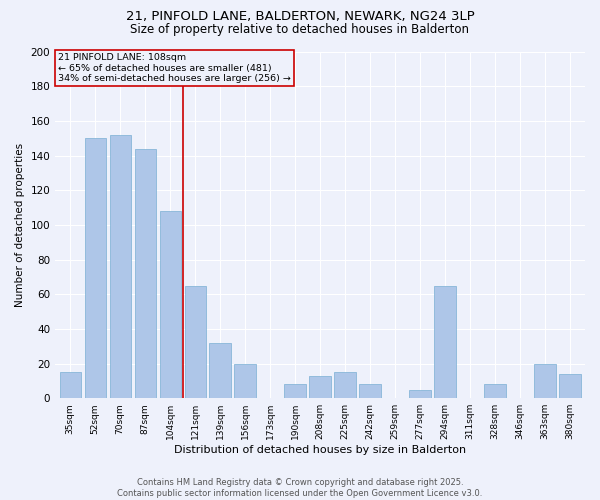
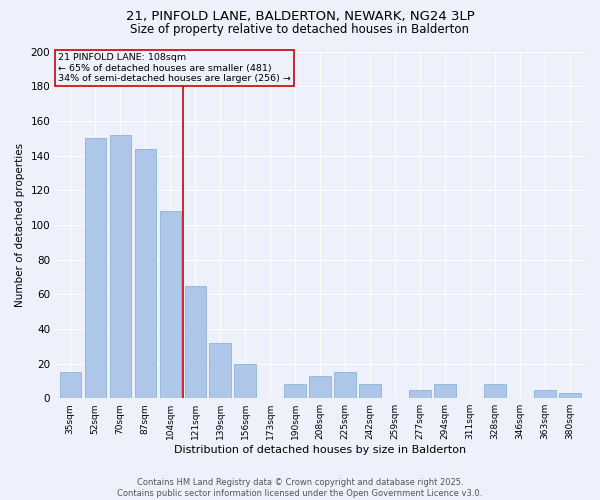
294sqm: 65 -> 8
363sqm: 20 -> 5
380sqm: 14 -> 3
